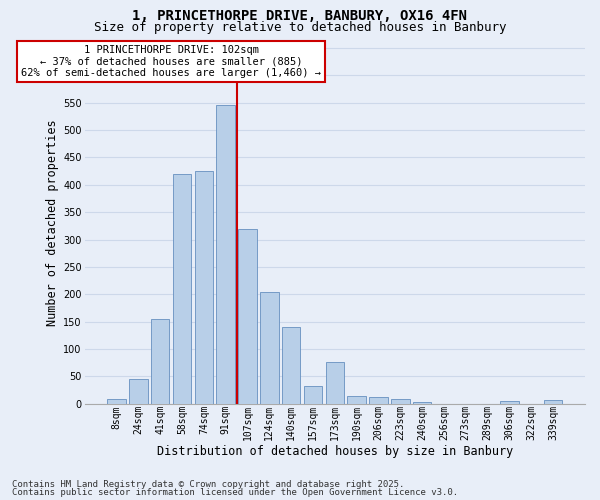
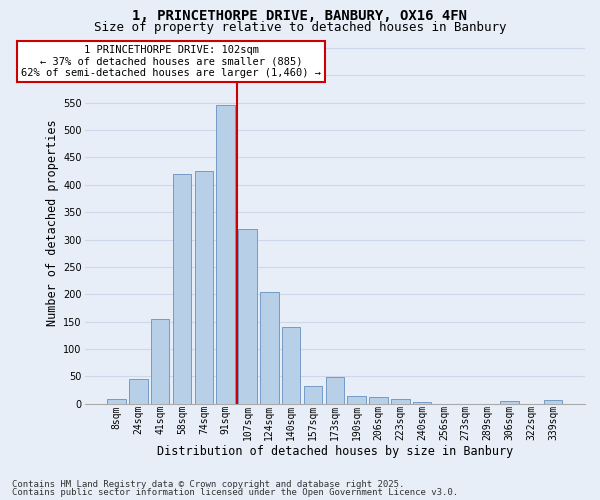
173sqm: 76 -> 48
